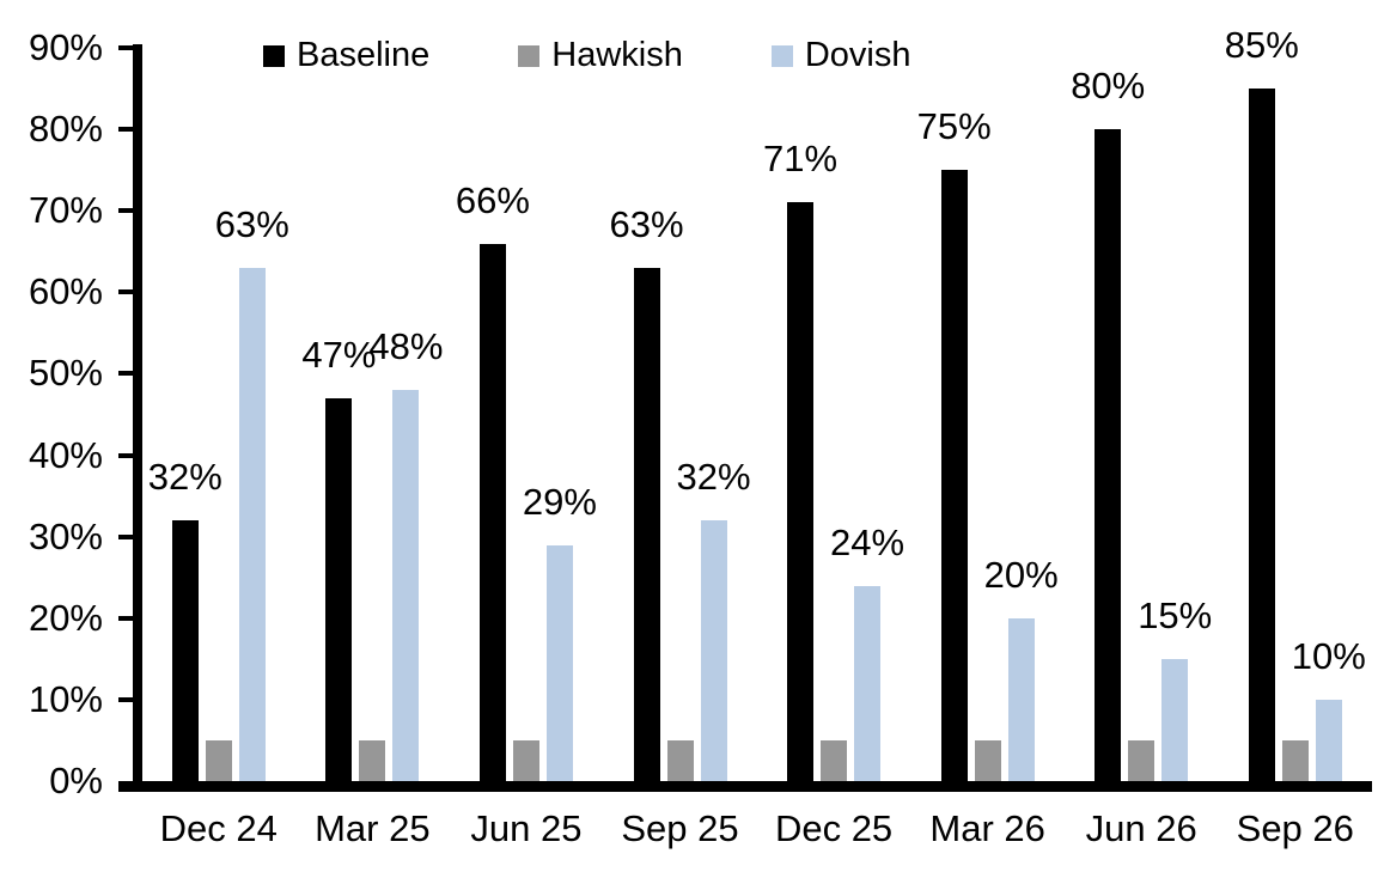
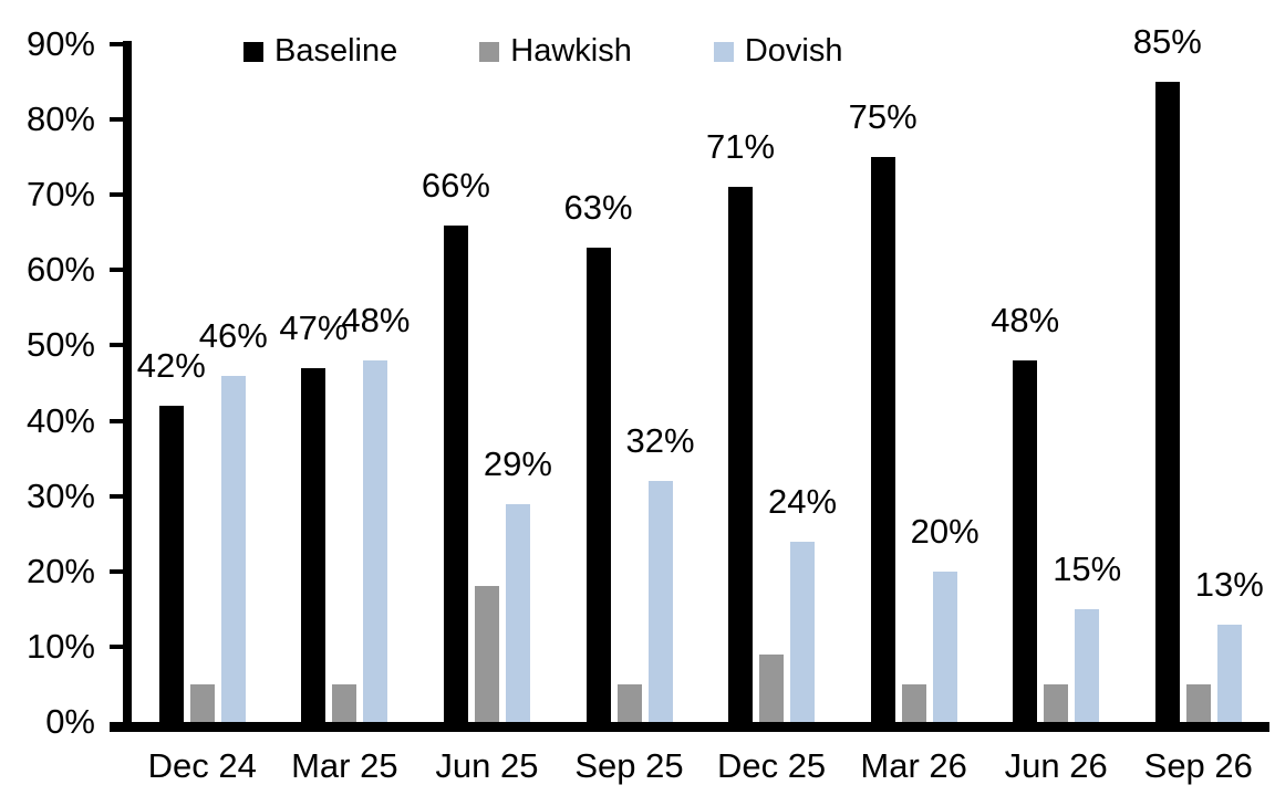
Baseline/Dec 24: 32% -> 42%
Dovish/Dec 24: 63% -> 46%
Hawkish/Jun 25: 5% -> 18%
Hawkish/Dec 25: 5% -> 9%
Baseline/Jun 26: 80% -> 48%
Dovish/Sep 26: 10% -> 13%
